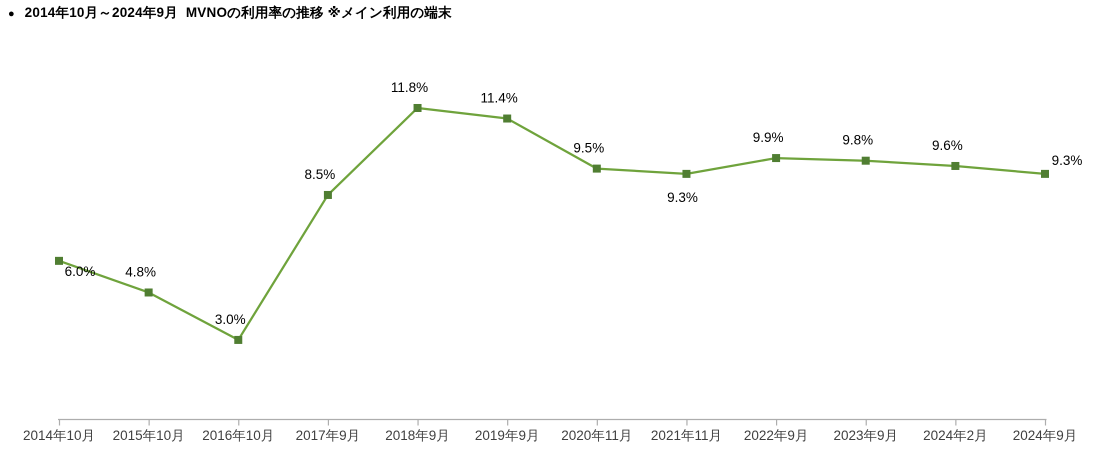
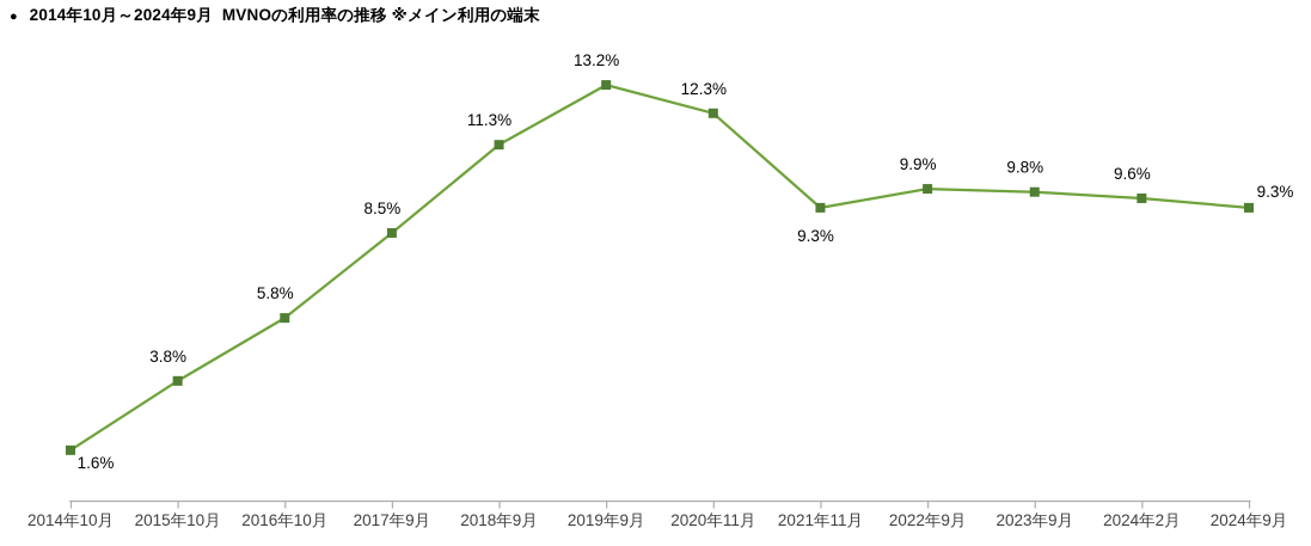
2014年10月: 6.0% -> 1.6%
2015年10月: 4.8% -> 3.8%
2016年10月: 3.0% -> 5.8%
2018年9月: 11.8% -> 11.3%
2019年9月: 11.4% -> 13.2%
2020年11月: 9.5% -> 12.3%
